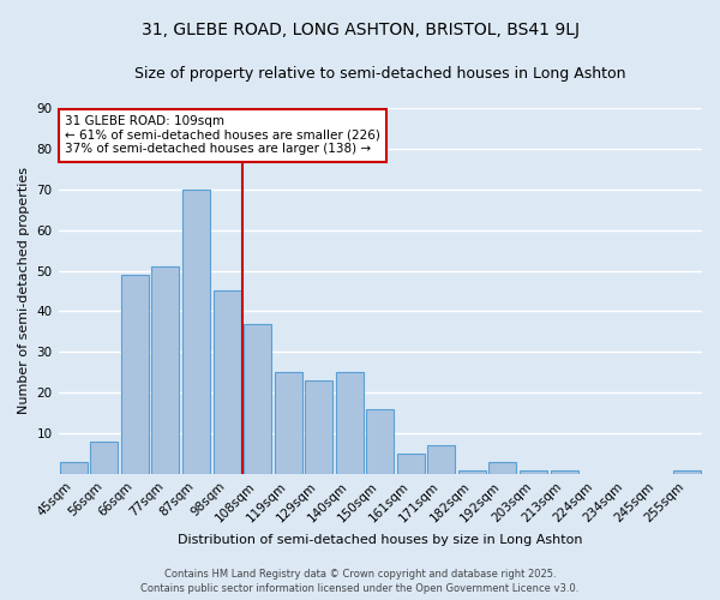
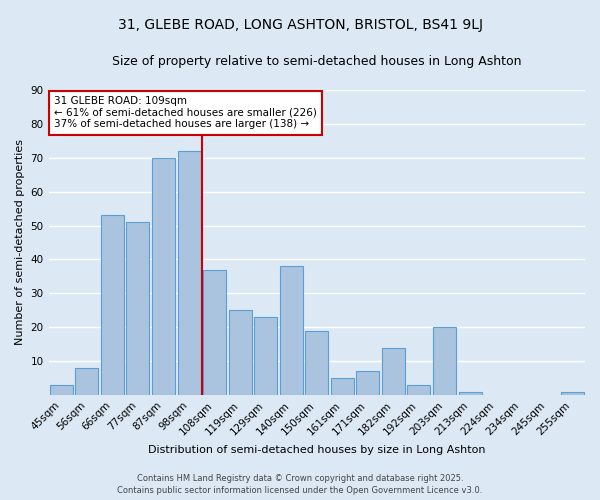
66sqm: 49 -> 53
98sqm: 45 -> 72
140sqm: 25 -> 38
150sqm: 16 -> 19
182sqm: 1 -> 14
203sqm: 1 -> 20
